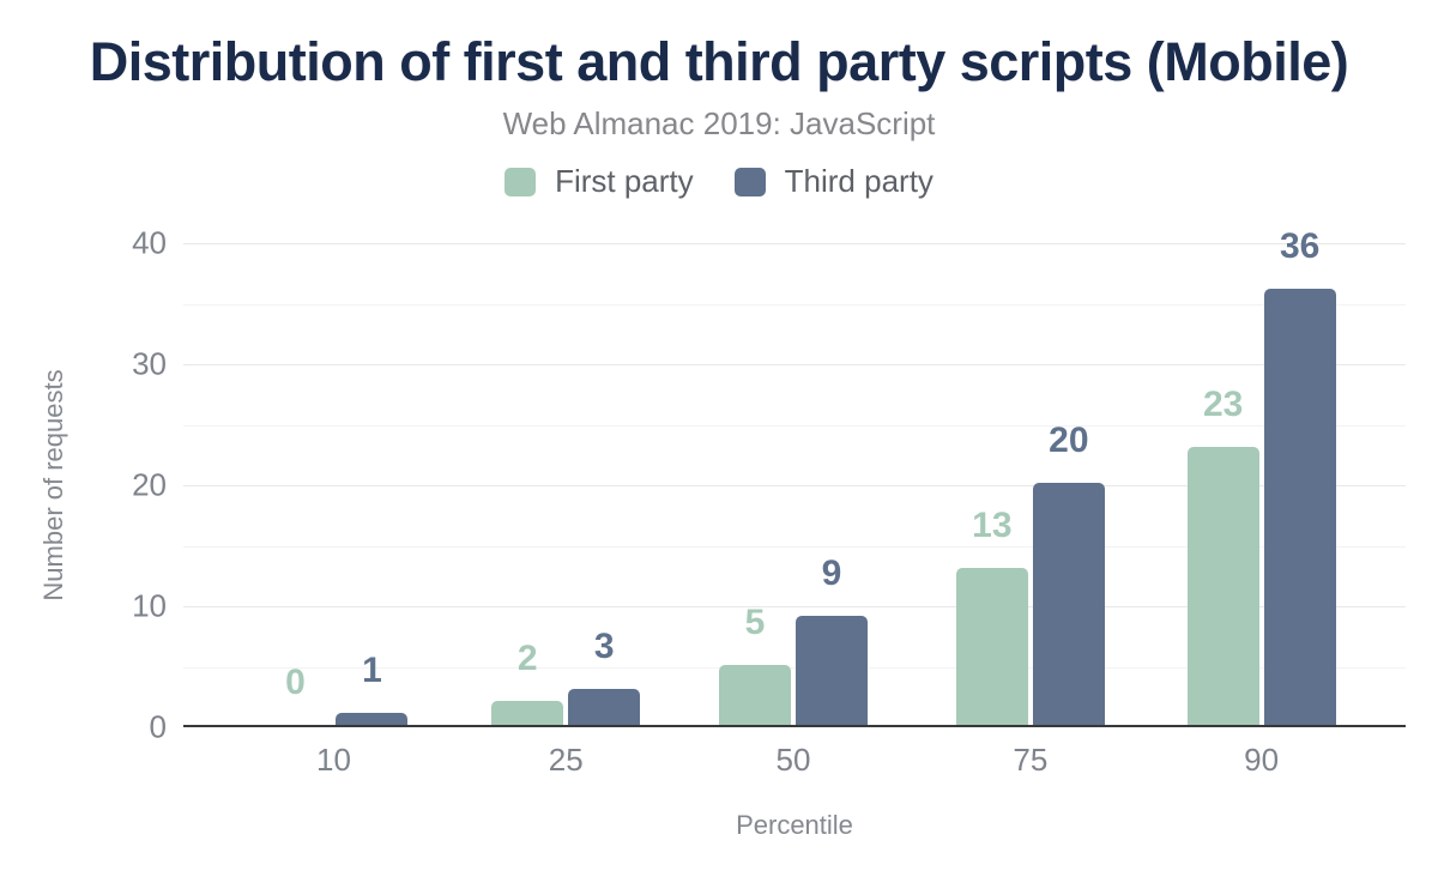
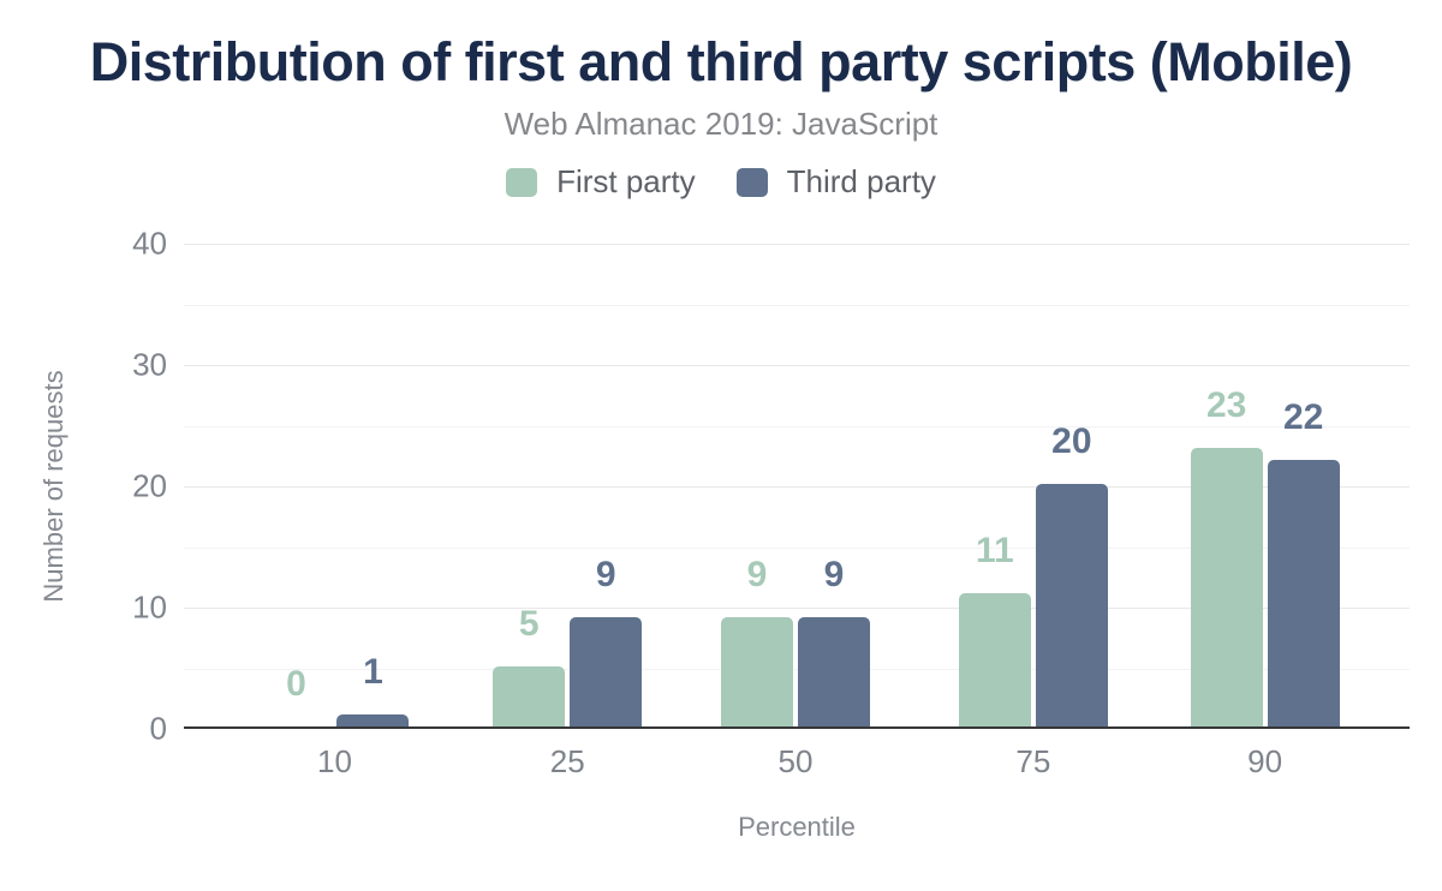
First party/25: 2 -> 5
Third party/25: 3 -> 9
First party/50: 5 -> 9
First party/75: 13 -> 11
Third party/90: 36 -> 22
